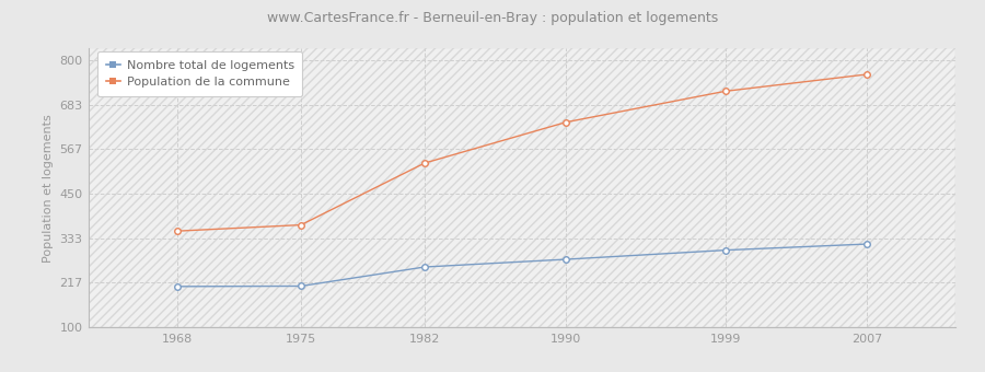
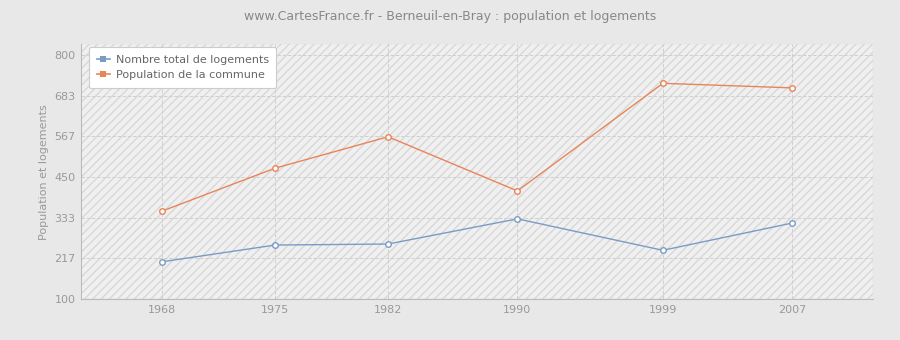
Nombre total de logements/1975: 208 -> 255
Population de la commune/1975: 368 -> 475
Population de la commune/1982: 530 -> 565
Nombre total de logements/1990: 278 -> 330
Population de la commune/1990: 637 -> 410
Nombre total de logements/1999: 302 -> 240
Population de la commune/2007: 762 -> 705
